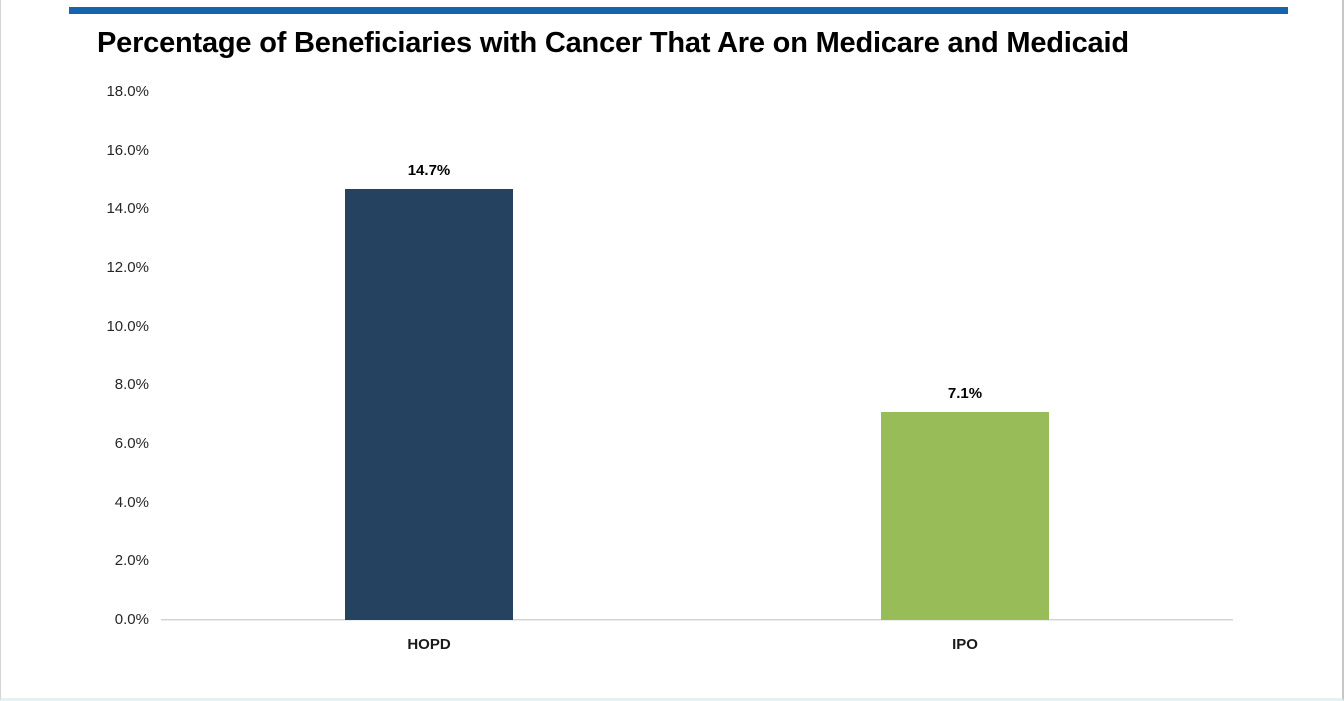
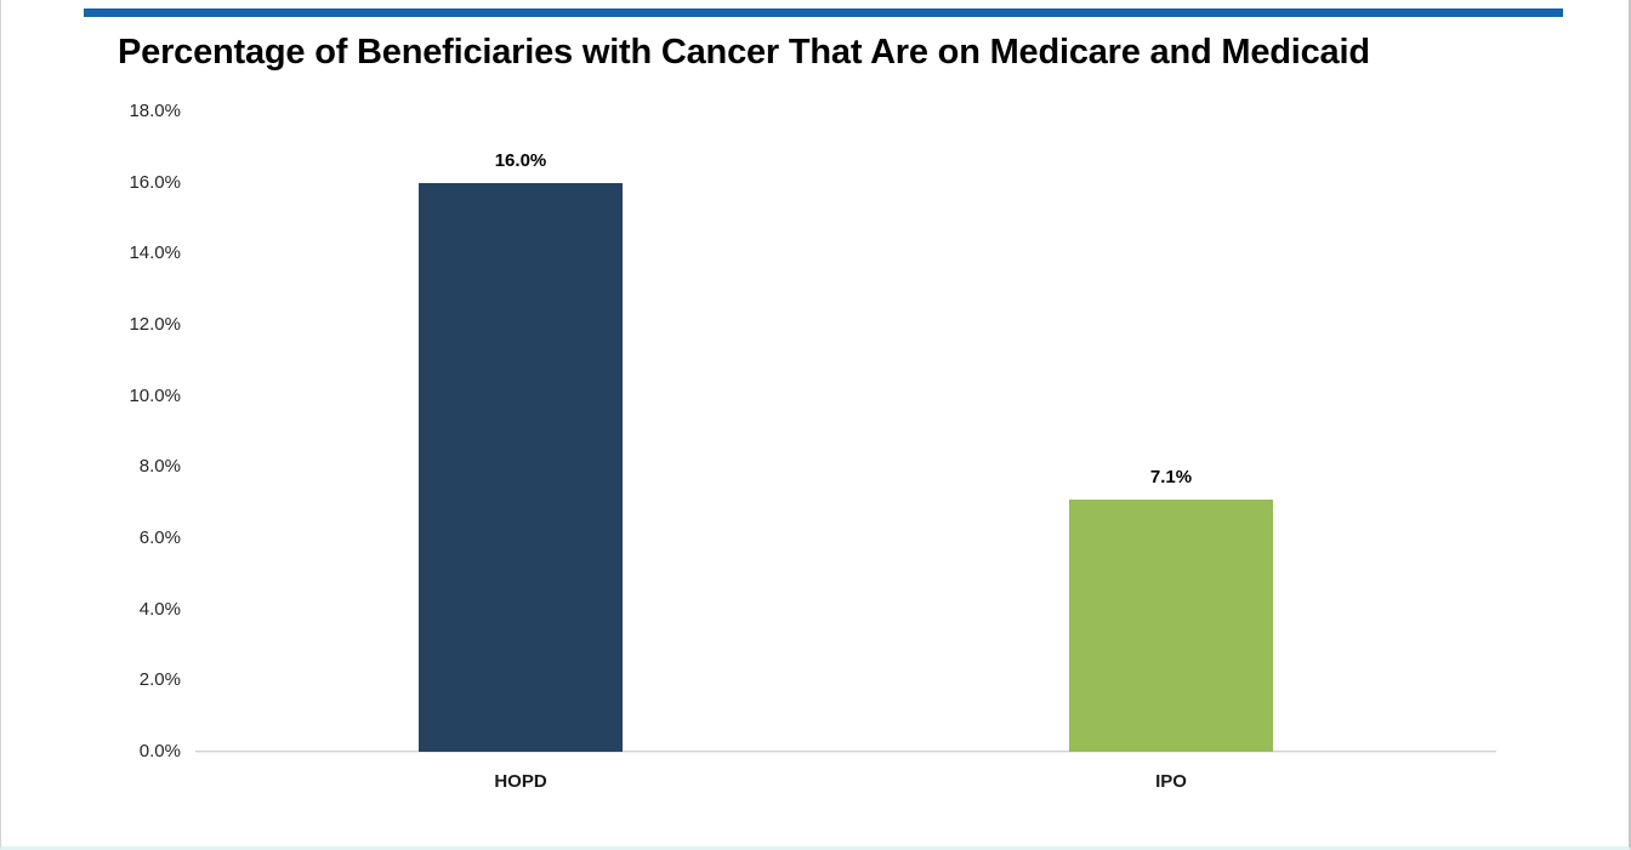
HOPD: 14.7% -> 16.0%
